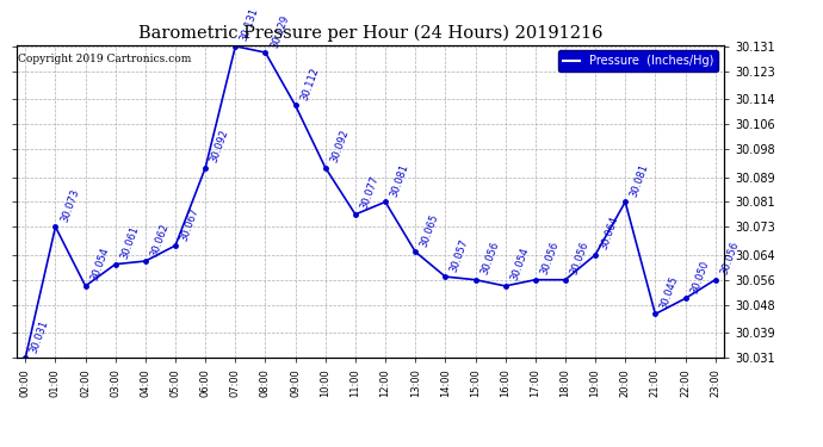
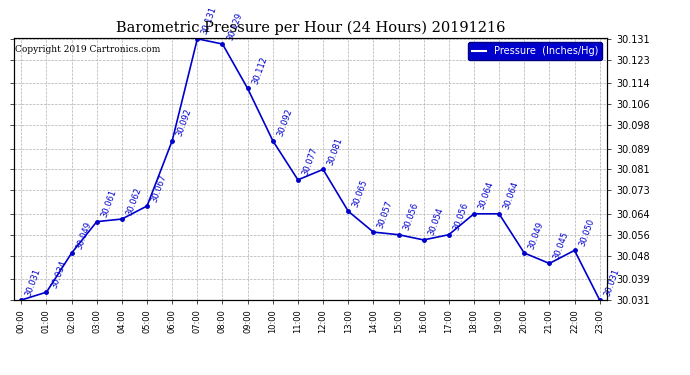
01:00: 30.073 -> 30.034
02:00: 30.054 -> 30.049
18:00: 30.056 -> 30.064
20:00: 30.081 -> 30.049
23:00: 30.056 -> 30.031
